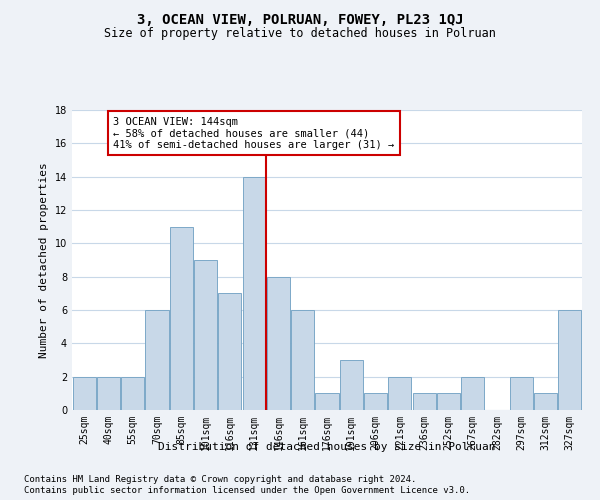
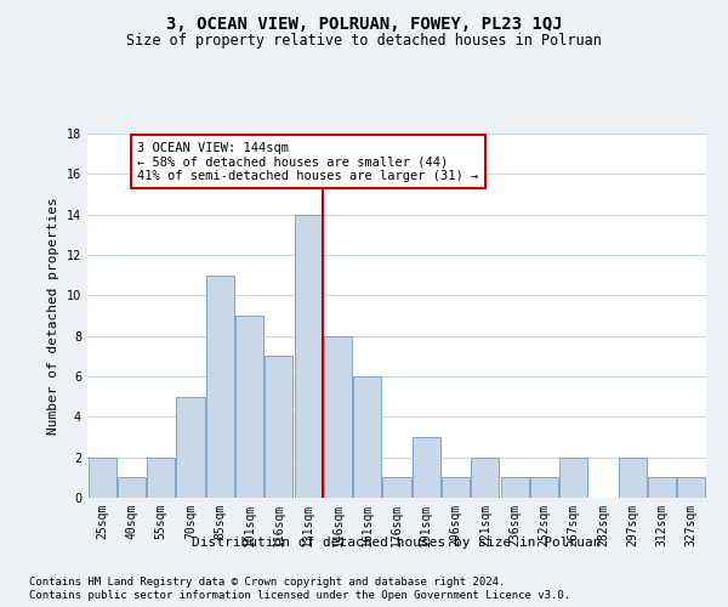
40sqm: 2 -> 1
70sqm: 6 -> 5
327sqm: 6 -> 1
